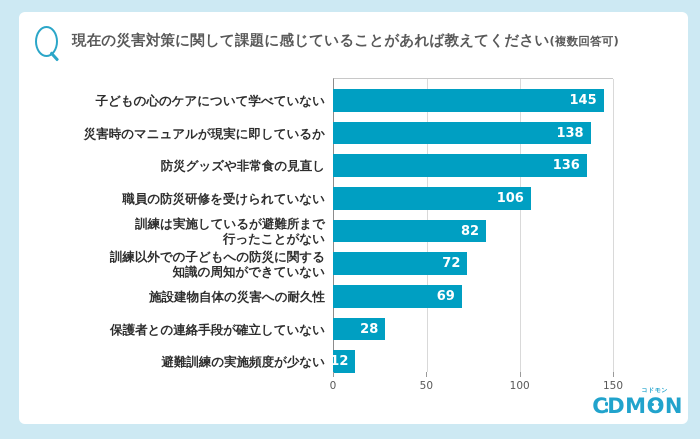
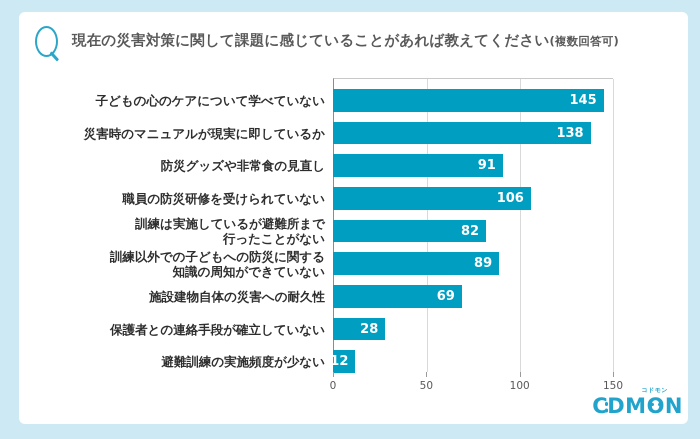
防災グッズや非常食の見直し: 136 -> 91
訓練以外での子どもへの防災に関する 知識の周知ができていない: 72 -> 89
